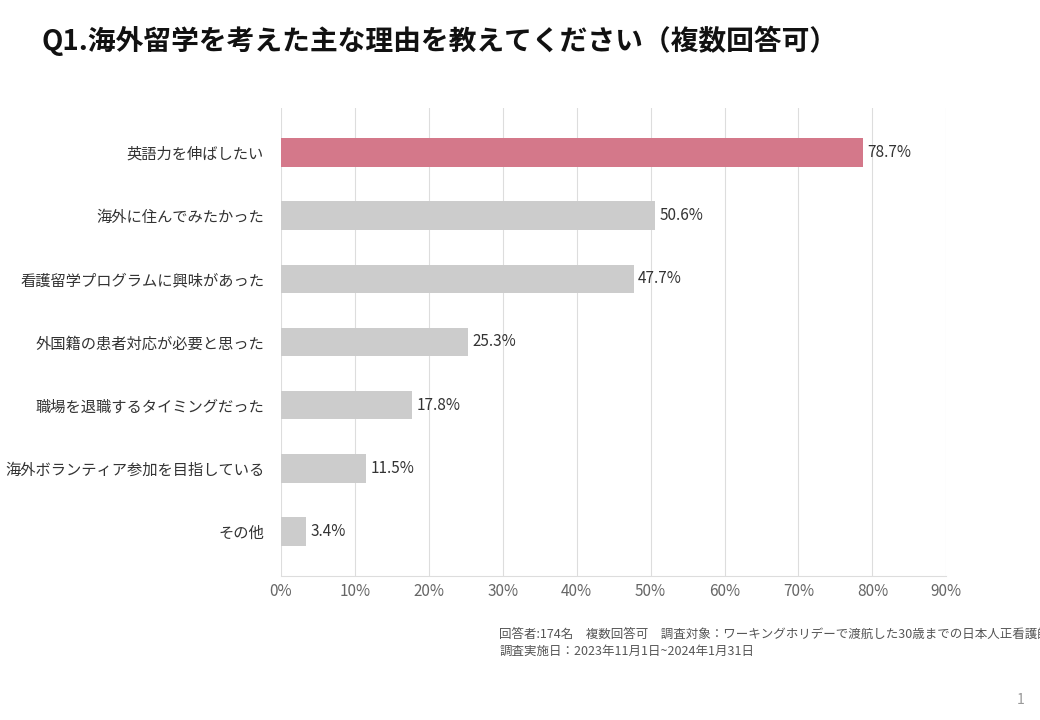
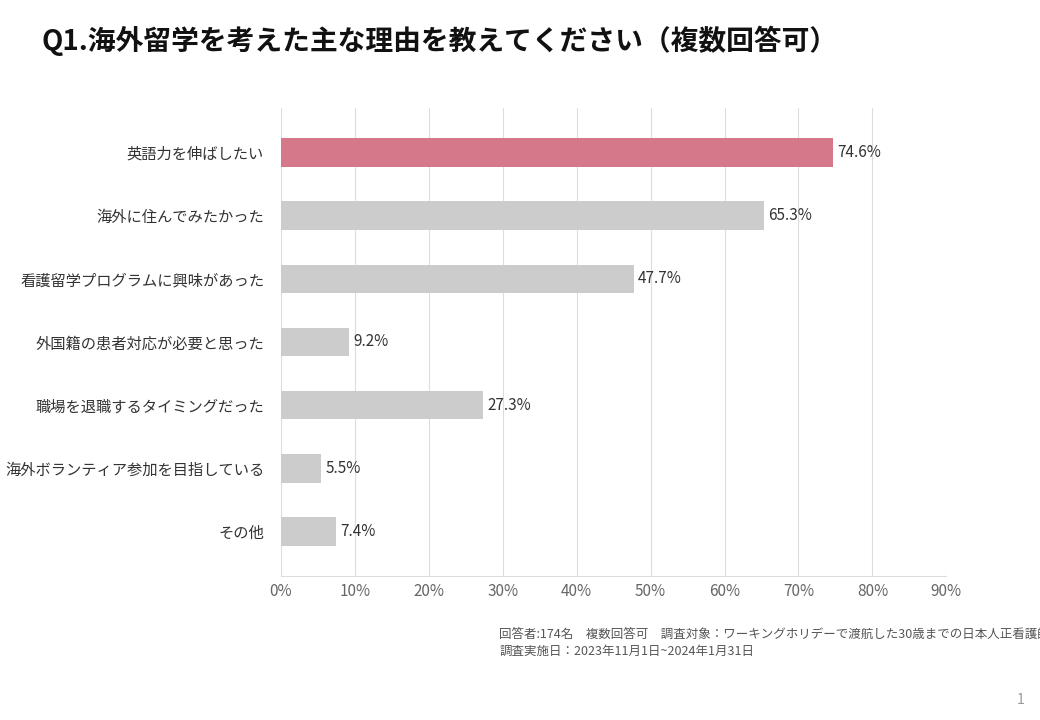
英語力を伸ばしたい: 78.7% -> 74.6%
海外に住んでみたかった: 50.6% -> 65.3%
外国籍の患者対応が必要と思った: 25.3% -> 9.2%
職場を退職するタイミングだった: 17.8% -> 27.3%
海外ボランティア参加を目指している: 11.5% -> 5.5%
その他: 3.4% -> 7.4%
